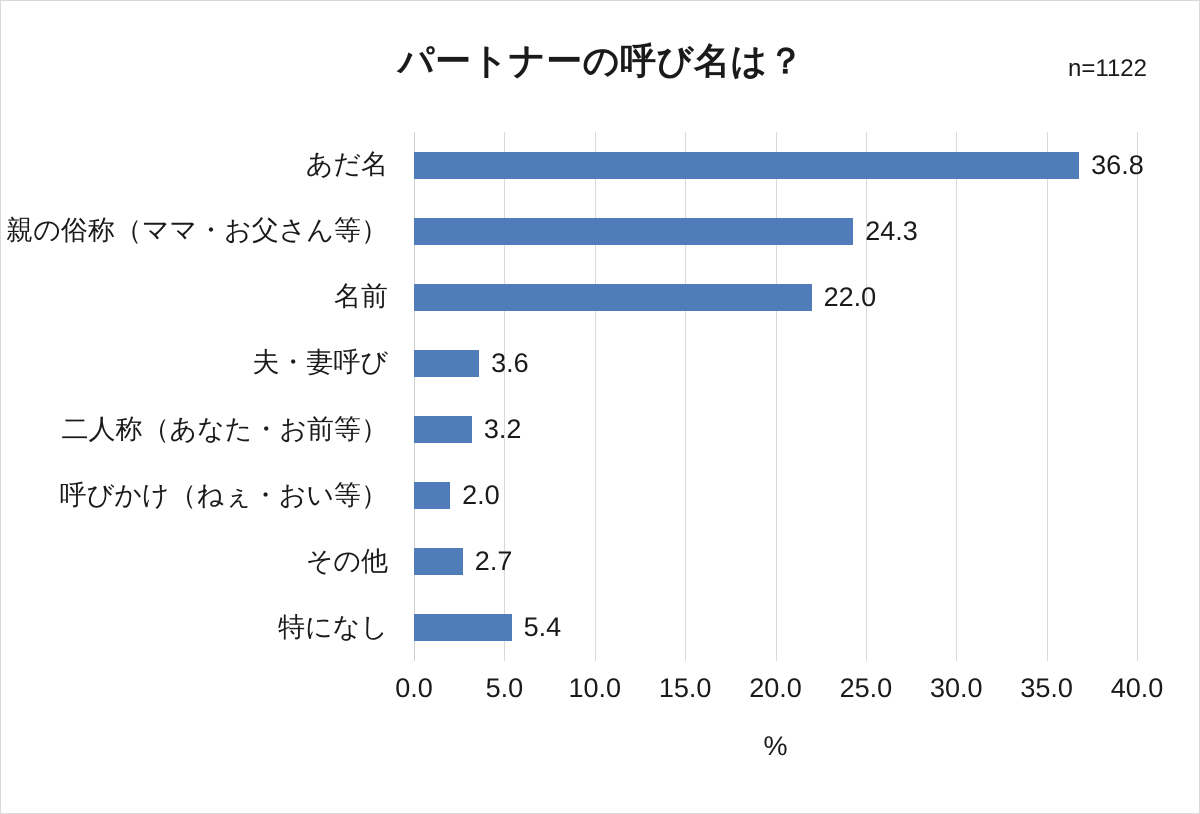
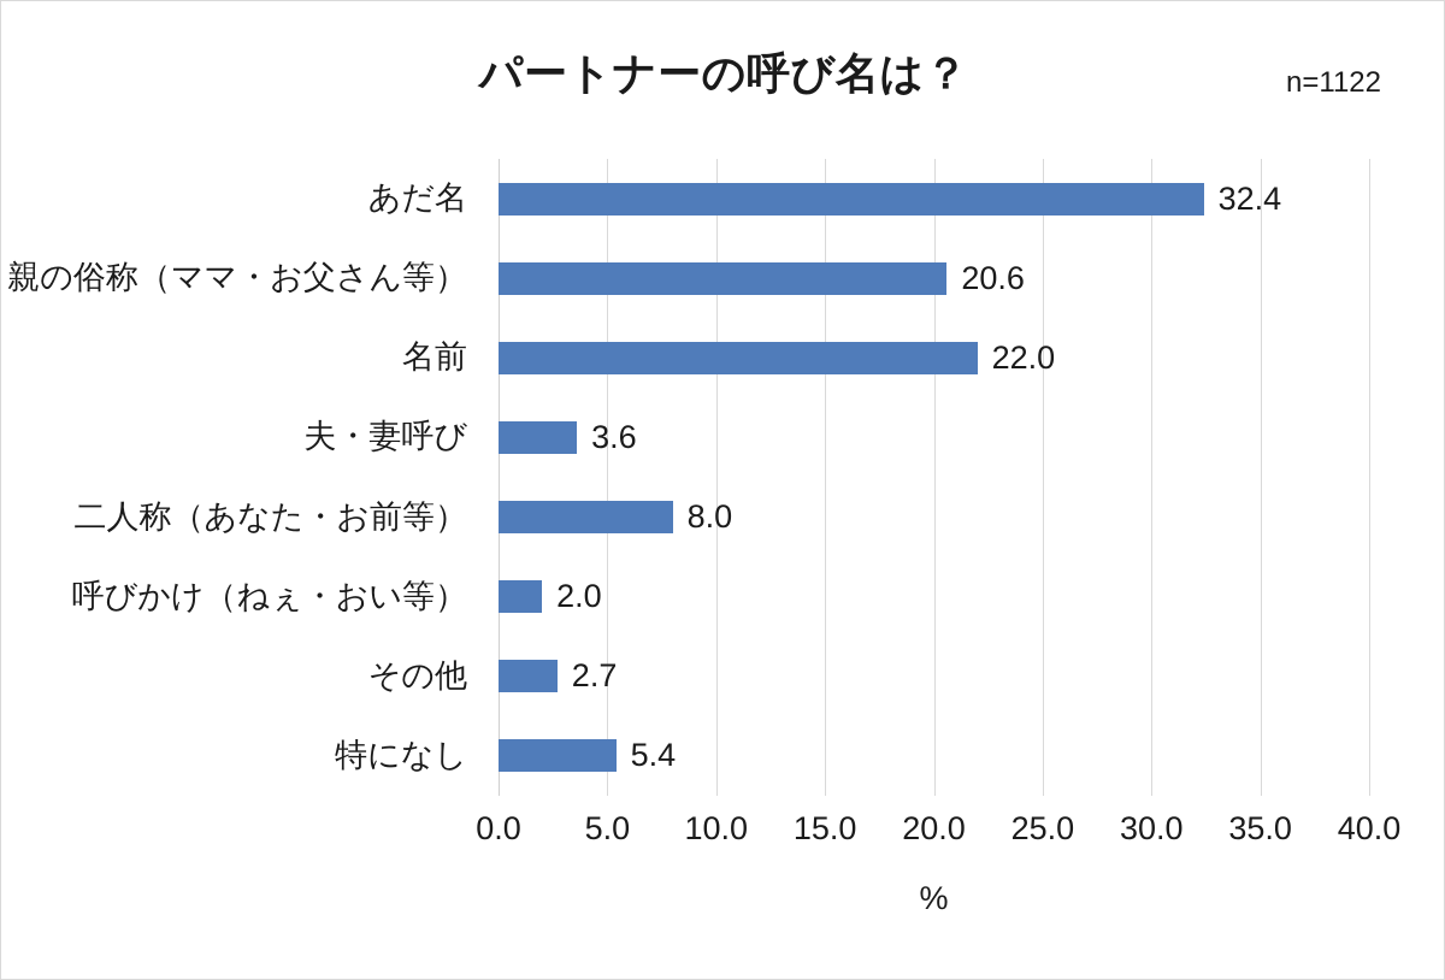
あだ名: 36.8 -> 32.4
親の俗称（ママ・お父さん等）: 24.3 -> 20.6
二人称（あなた・お前等）: 3.2 -> 8.0
